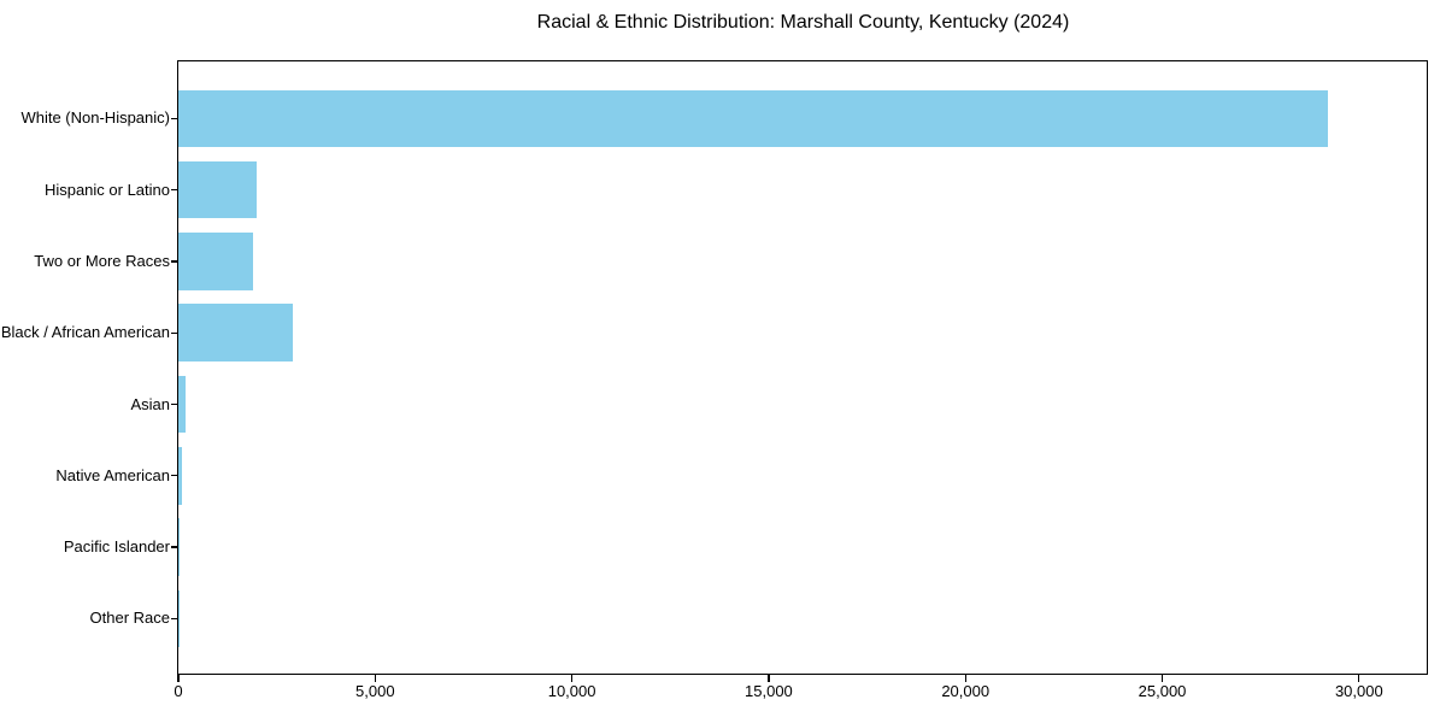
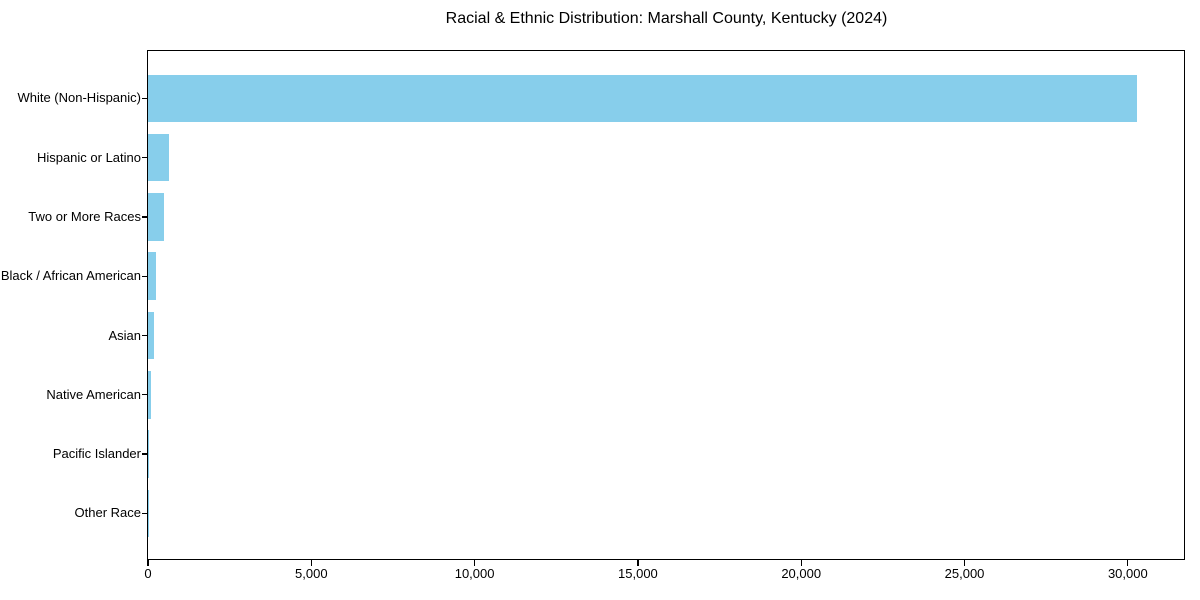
White (Non-Hispanic): 29200 -> 30300
Hispanic or Latino: 2000 -> 600
Two or More Races: 1900 -> 500
Black / African American: 2900 -> 200
